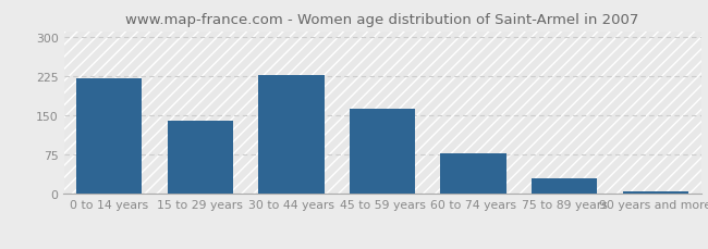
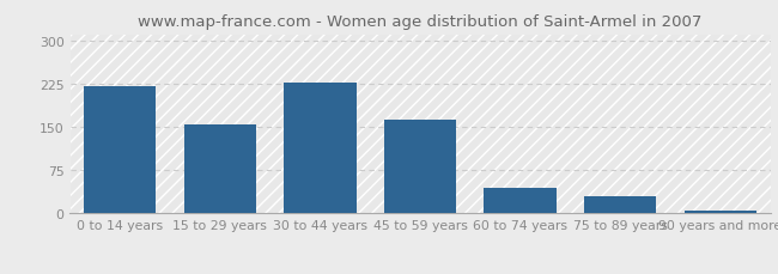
15 to 29 years: 140 -> 155
60 to 74 years: 78 -> 45
